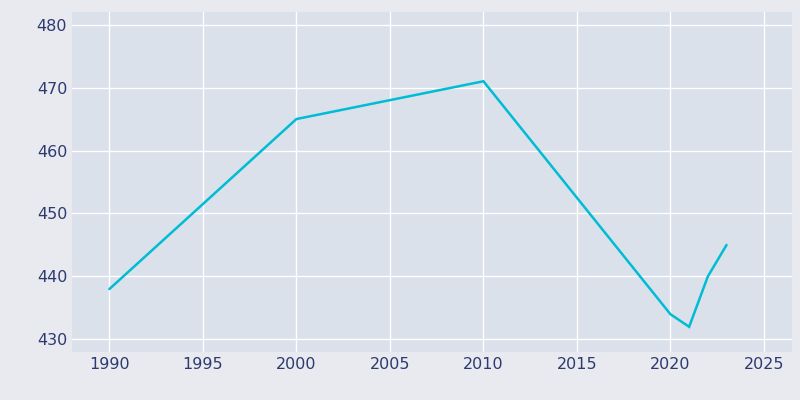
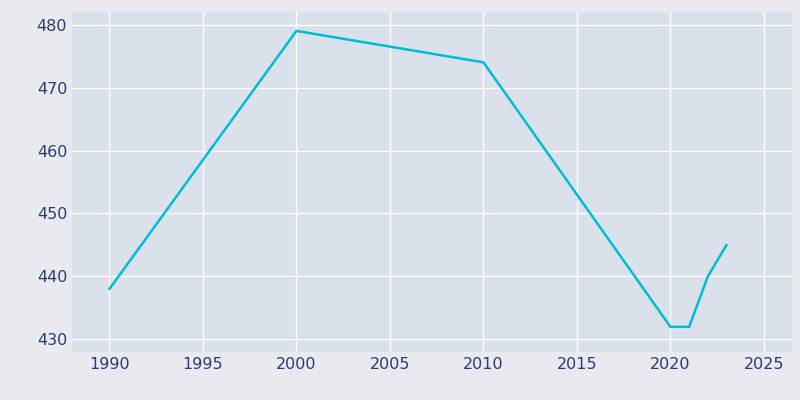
2000: 465 -> 479
2010: 471 -> 474
2020: 434 -> 432
